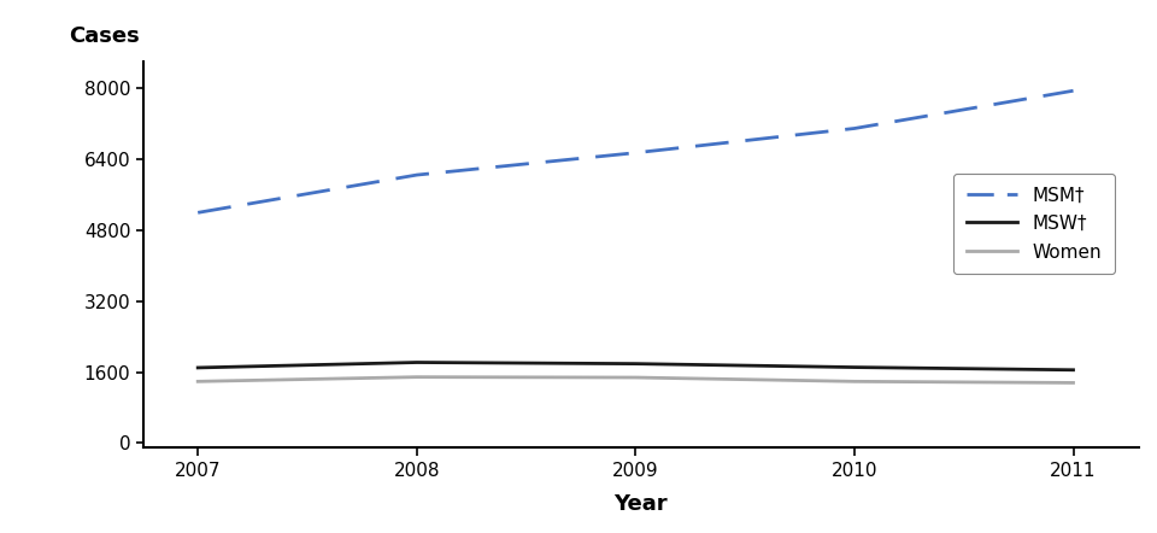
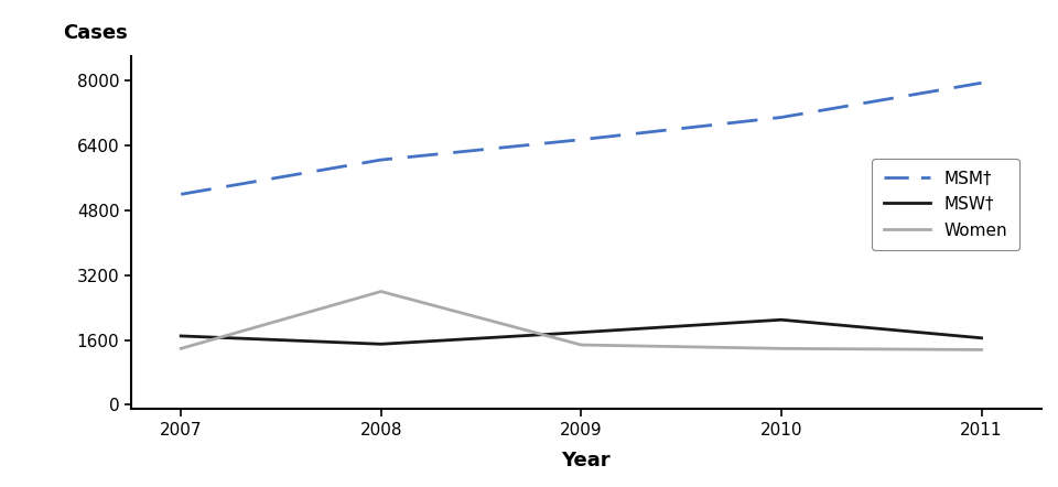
MSW†/2008: 1820 -> 1500
Women/2008: 1490 -> 2800
MSW†/2010: 1710 -> 2100
